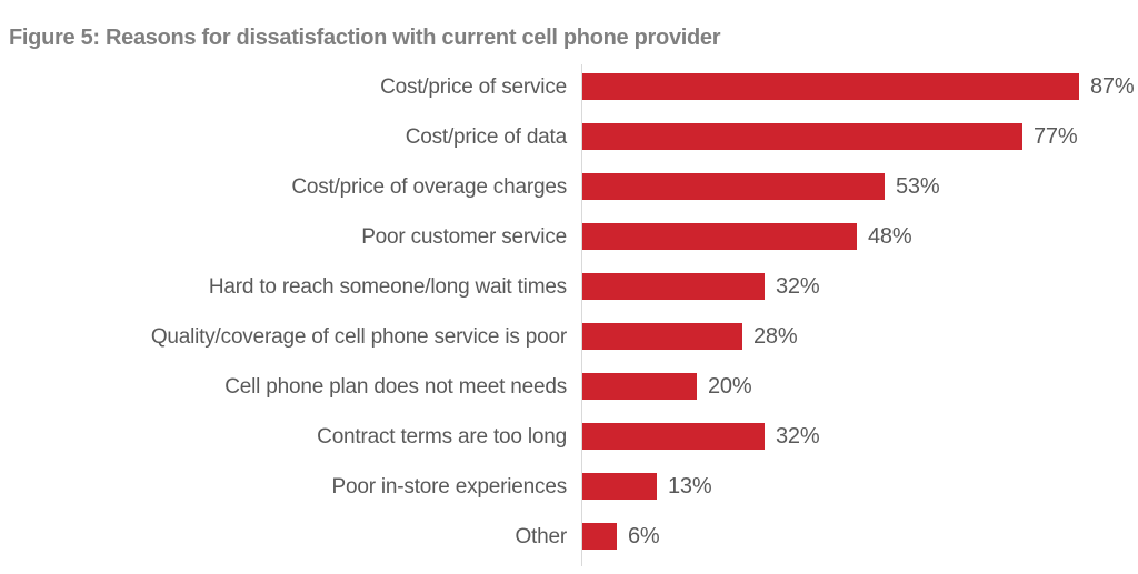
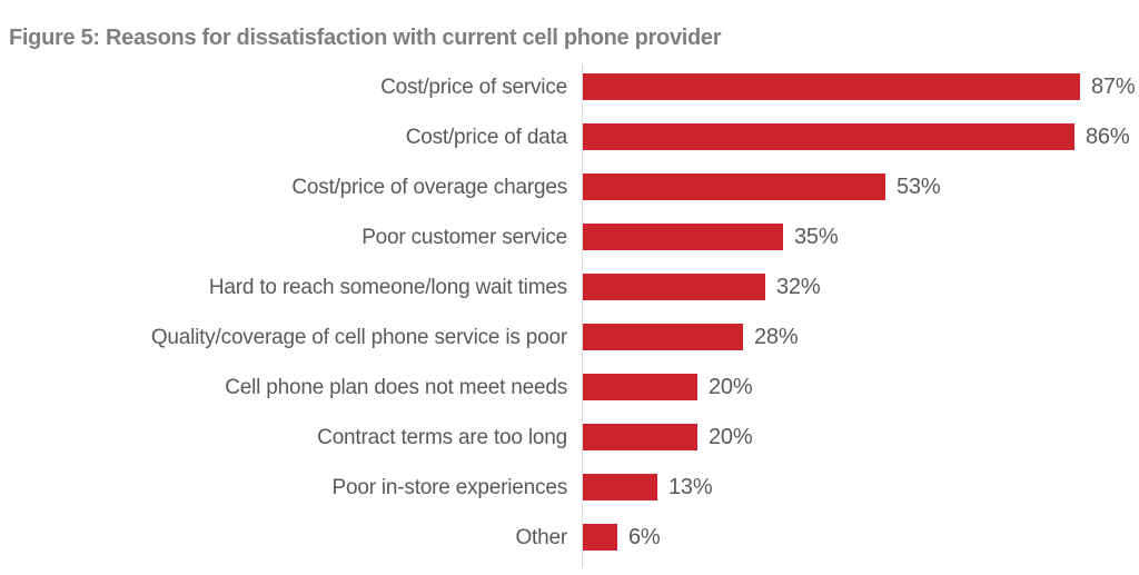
Cost/price of data: 77% -> 86%
Poor customer service: 48% -> 35%
Contract terms are too long: 32% -> 20%
